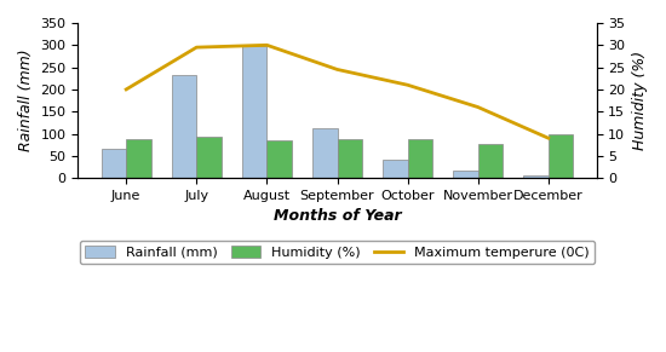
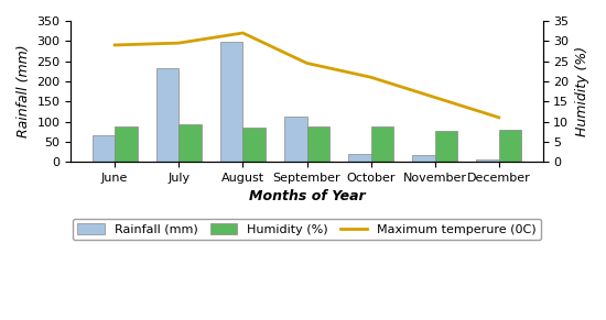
Maximum temperure (0C)/June: 20.0 -> 29.0
Maximum temperure (0C)/August: 30.0 -> 32.0
Rainfall (mm)/October: 40 -> 20
Maximum temperure (0C)/December: 9.0 -> 11.0
Humidity (%)/December: 100 -> 80
